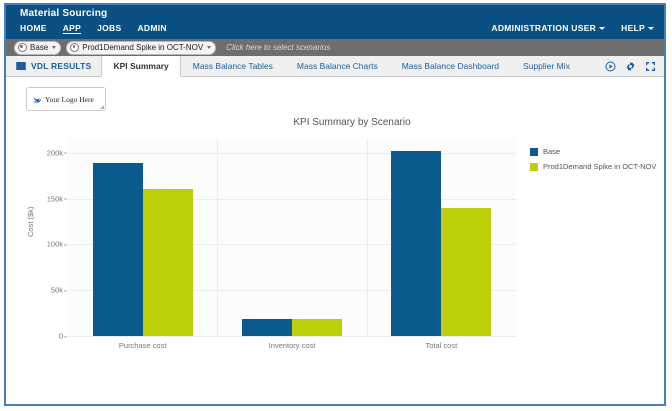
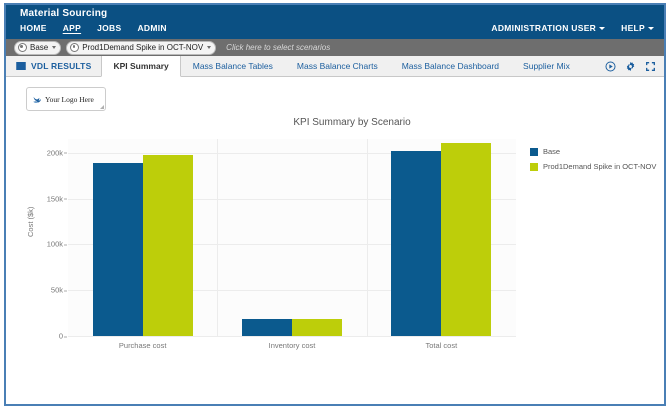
Prod1Demand Spike in OCT-NOV/Purchase cost: 160k -> 200k
Prod1Demand Spike in OCT-NOV/Total cost: 140k -> 210k
